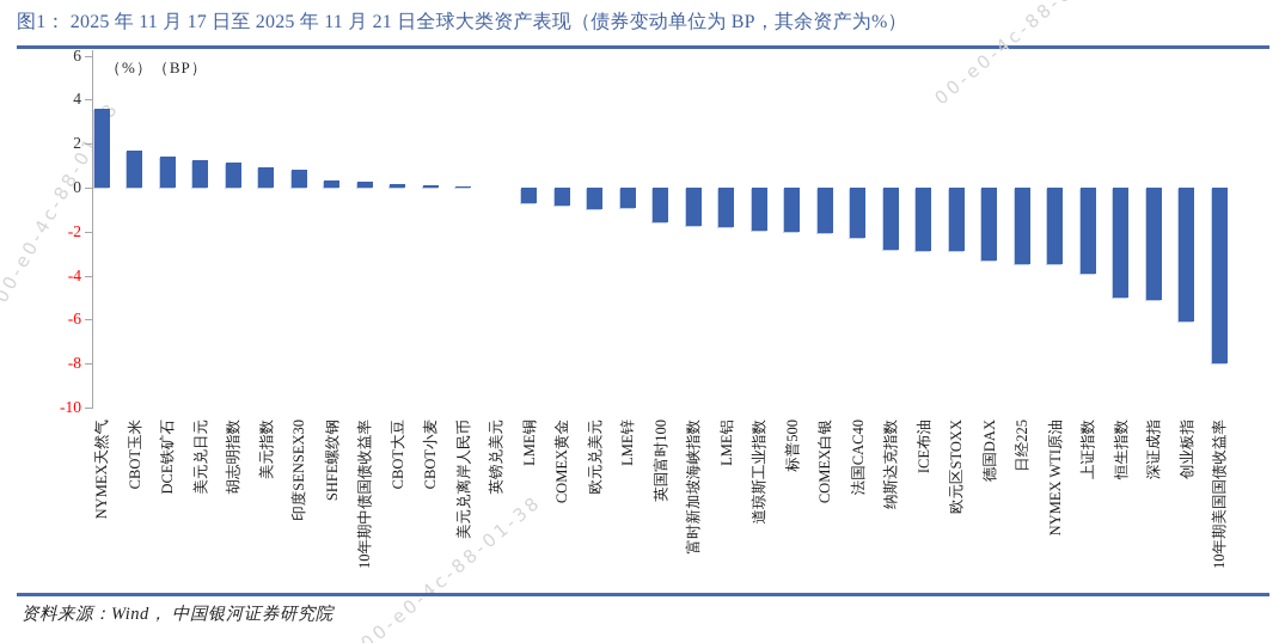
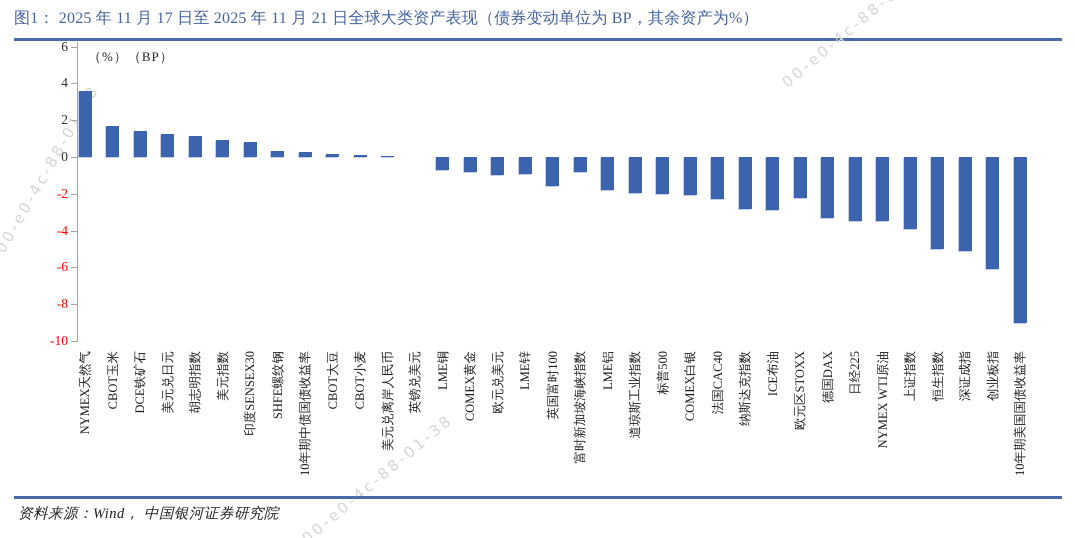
富时新加坡海峡指数: -1.8 -> -0.8
欧元区STOXX: -2.9 -> -2.2
10年期美国国债收益率: -8.0 -> -9.0
